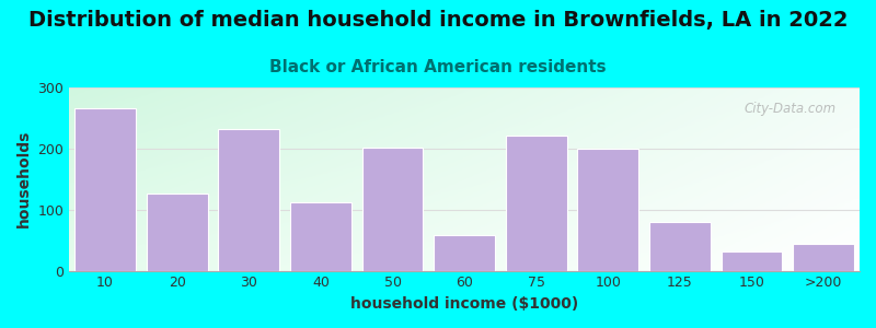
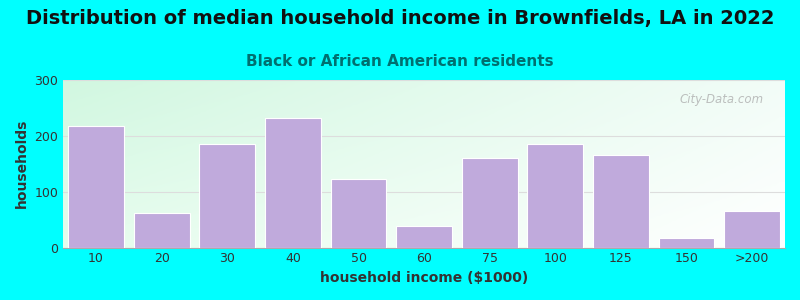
10: 266 -> 218
20: 126 -> 62
30: 232 -> 185
40: 112 -> 232
50: 202 -> 122
60: 58 -> 38
75: 222 -> 160
100: 200 -> 185
125: 80 -> 165
150: 32 -> 18
>200: 44 -> 65
